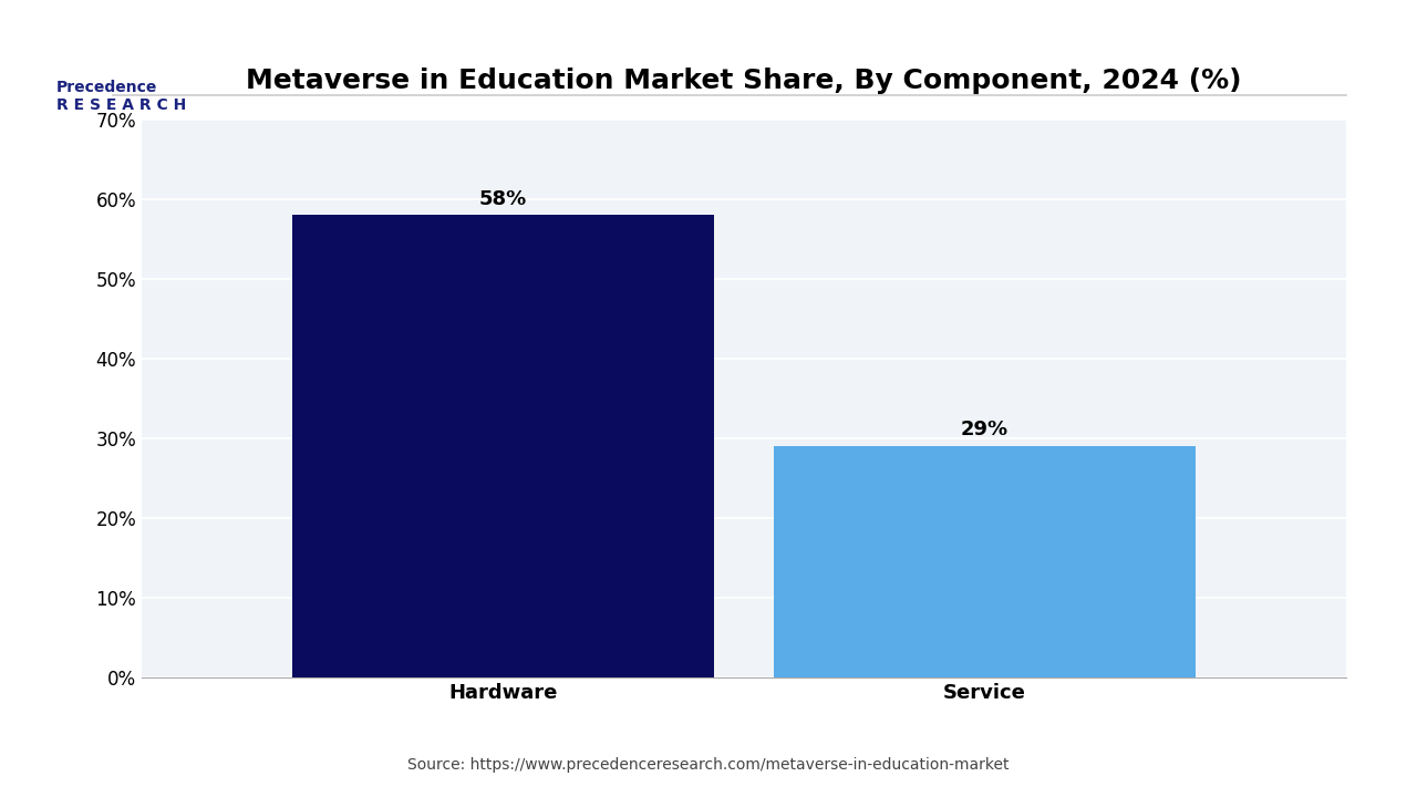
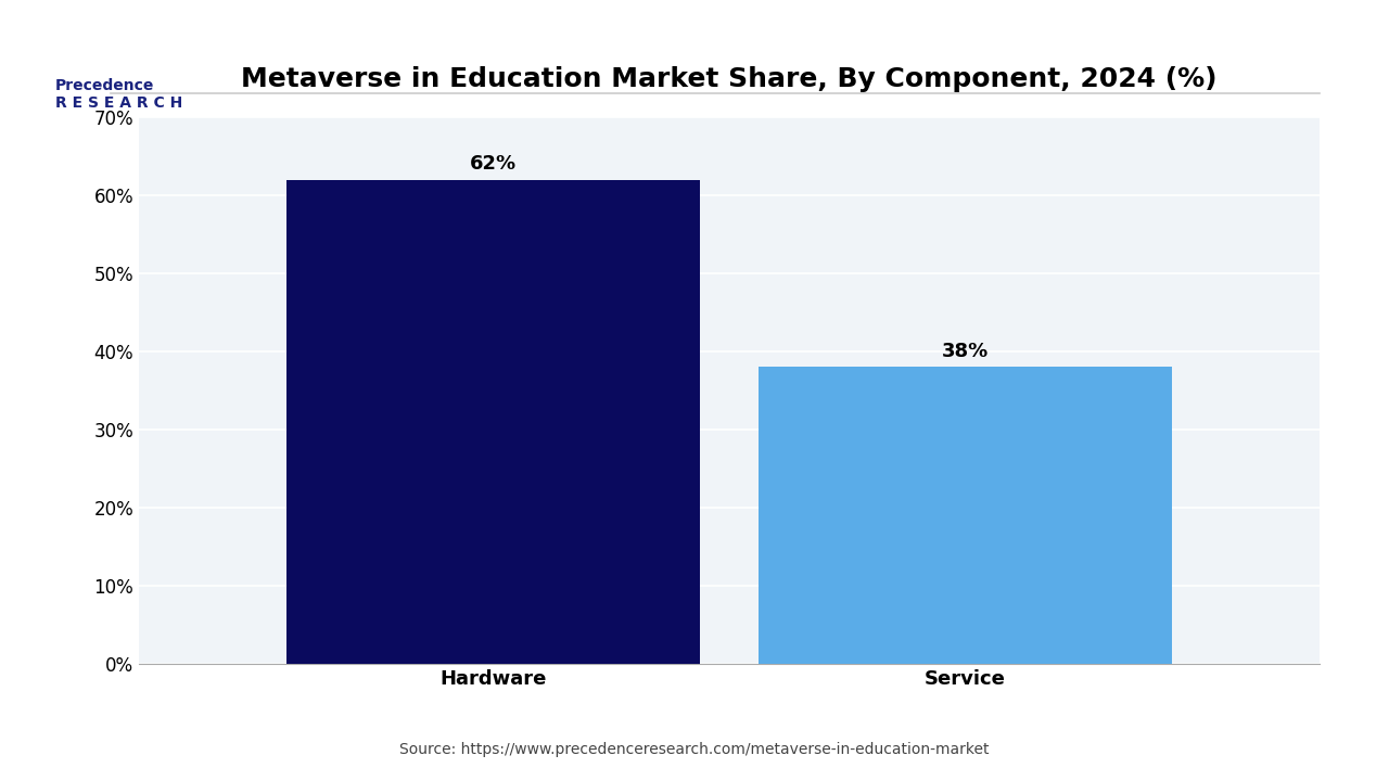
Hardware: 58% -> 62%
Service: 29% -> 38%
